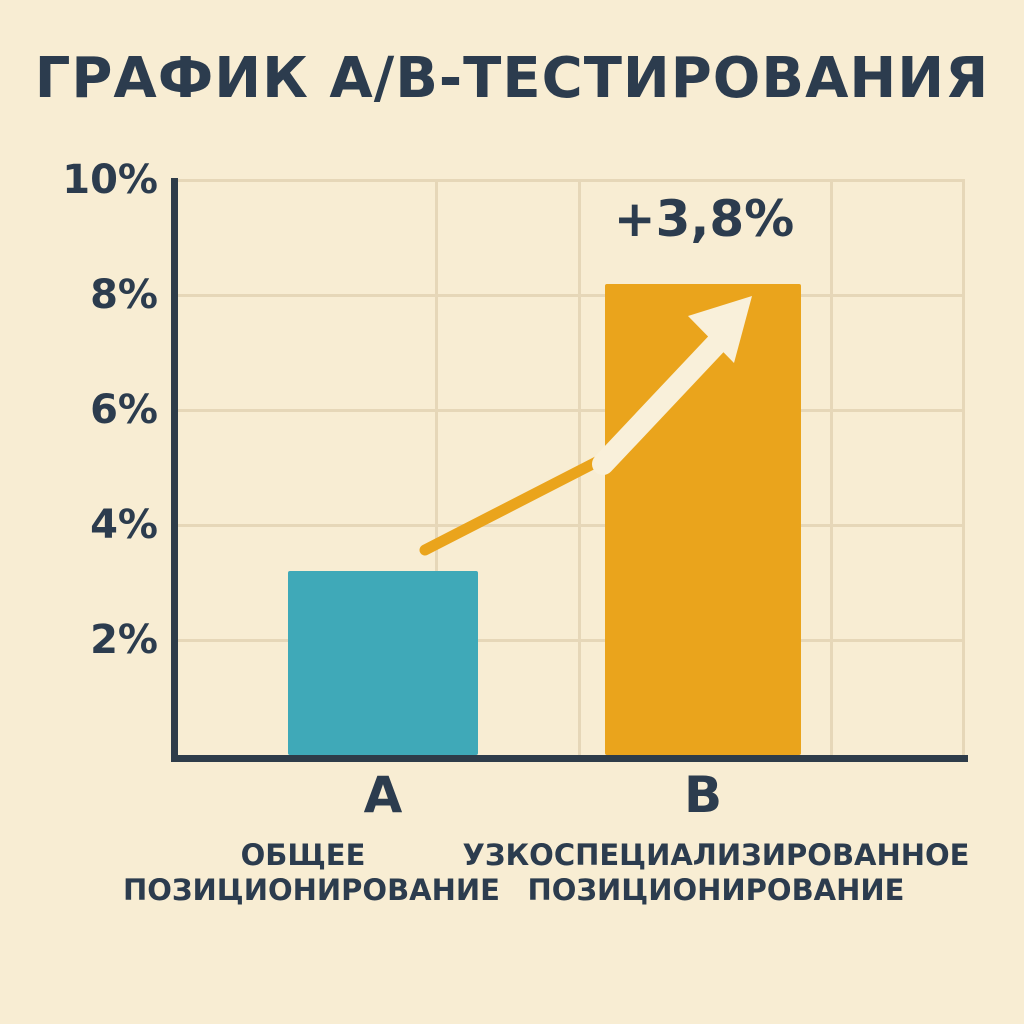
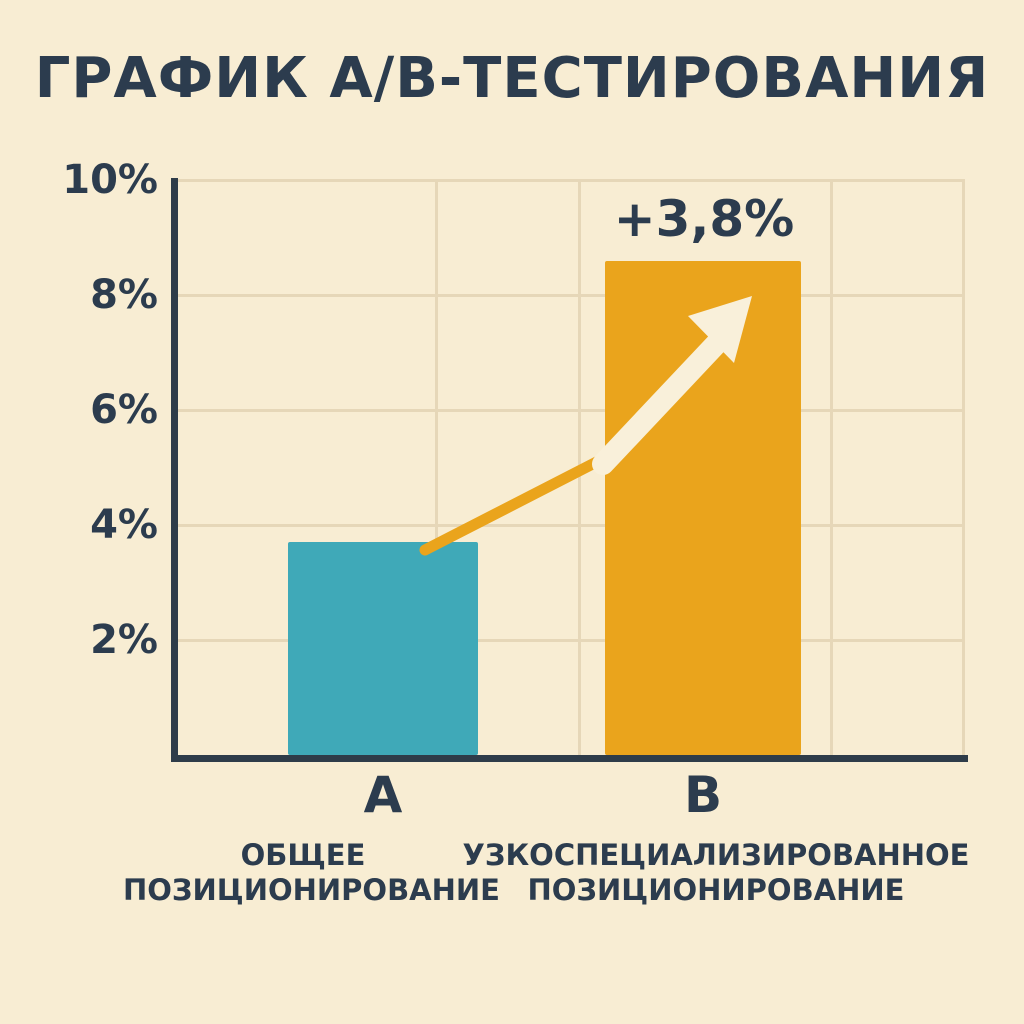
A: 3.2% -> 3.7%
B: 8.2% -> 8.6%
